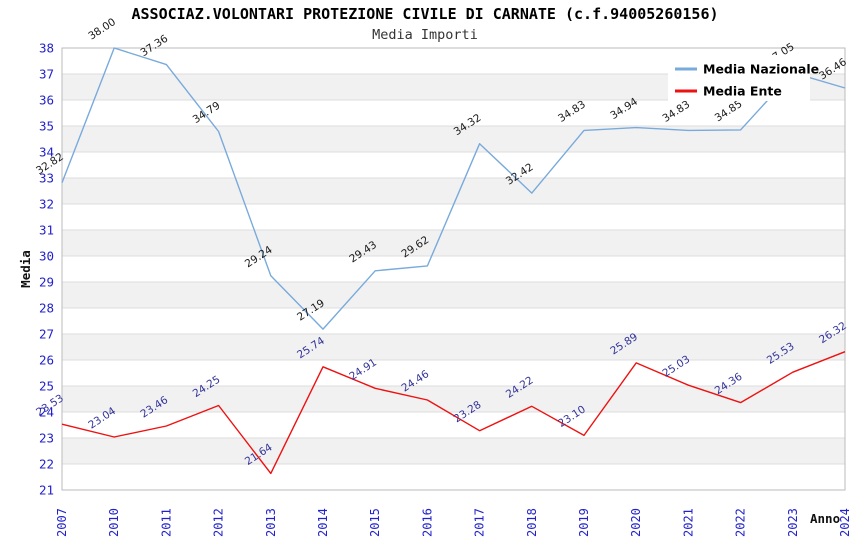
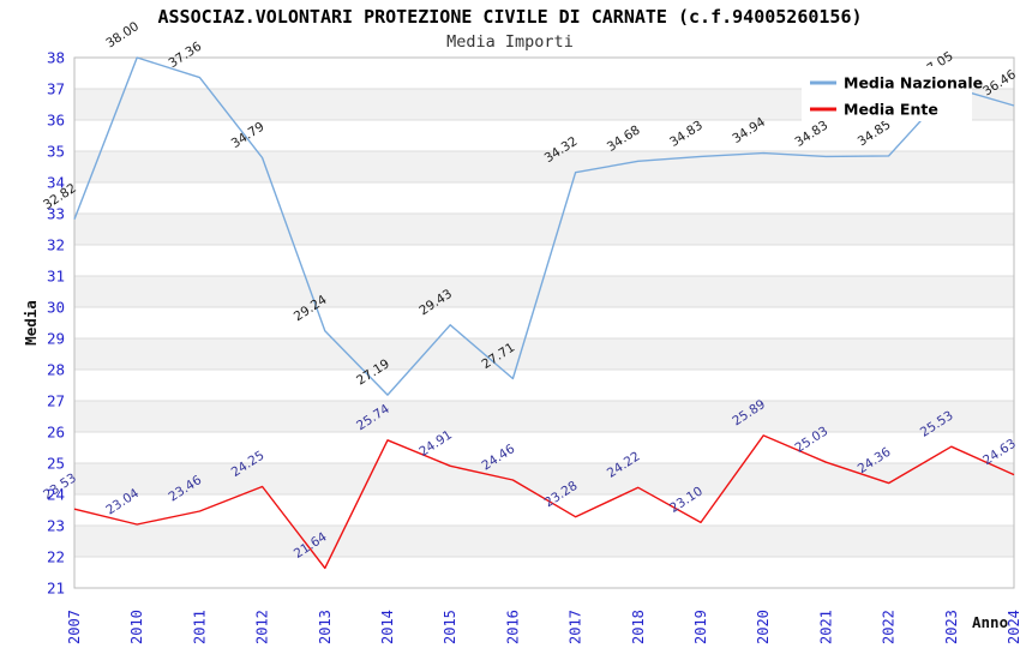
Media Nazionale/2016: 29.62 -> 27.71
Media Nazionale/2018: 32.42 -> 34.68
Media Ente/2024: 26.32 -> 24.63
